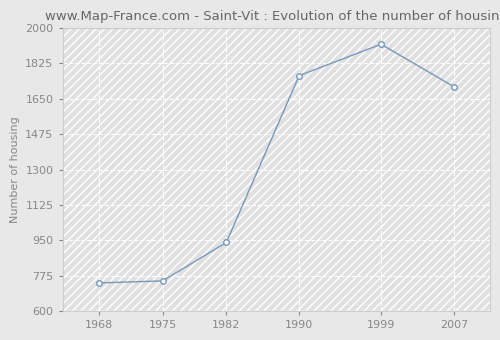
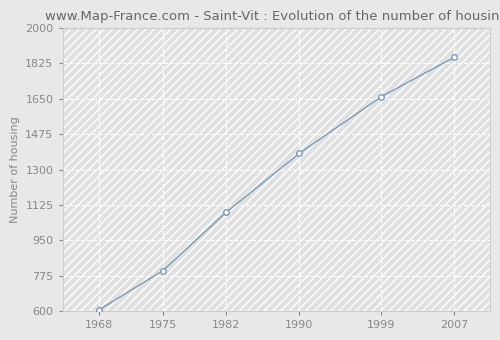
1968: 740 -> 607
1975: 750 -> 800
1982: 940 -> 1090
1990: 1765 -> 1380
1999: 1920 -> 1660
2007: 1710 -> 1855
